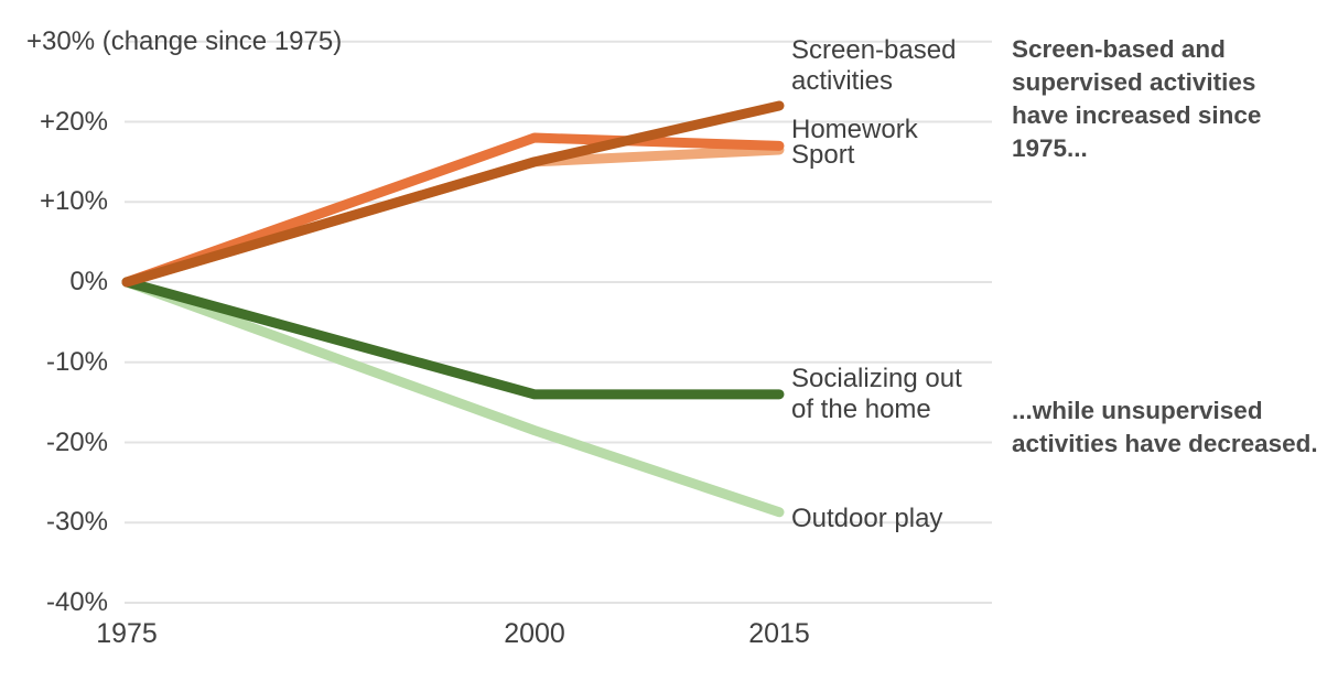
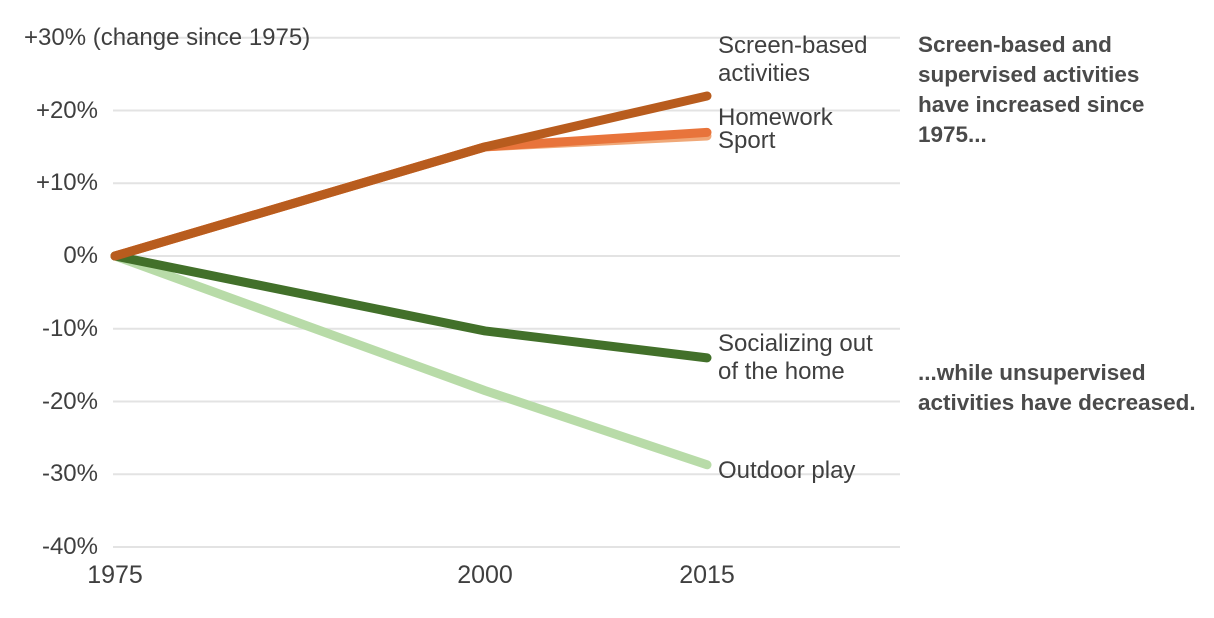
Homework/2000: 18% -> 15%
Socializing out of the home/2000: -14% -> -10%
